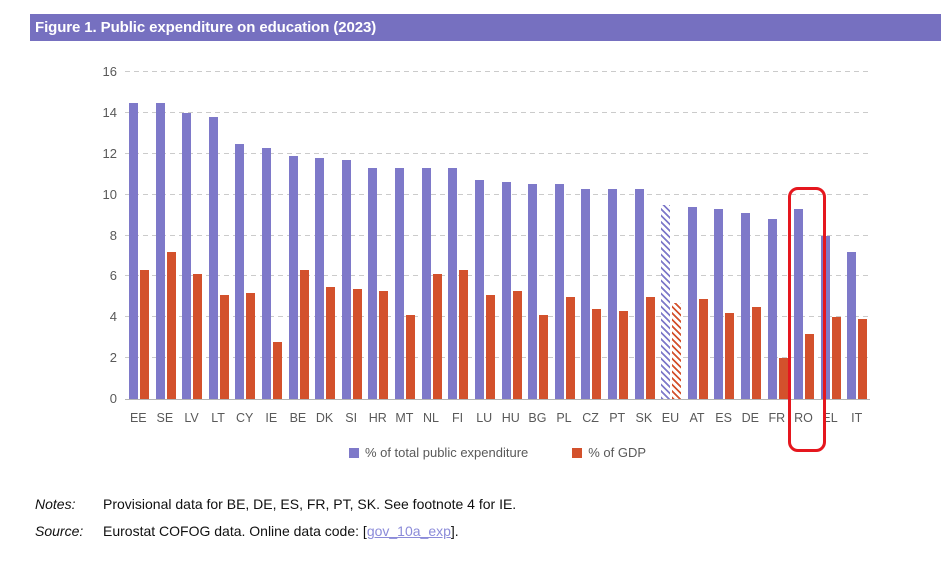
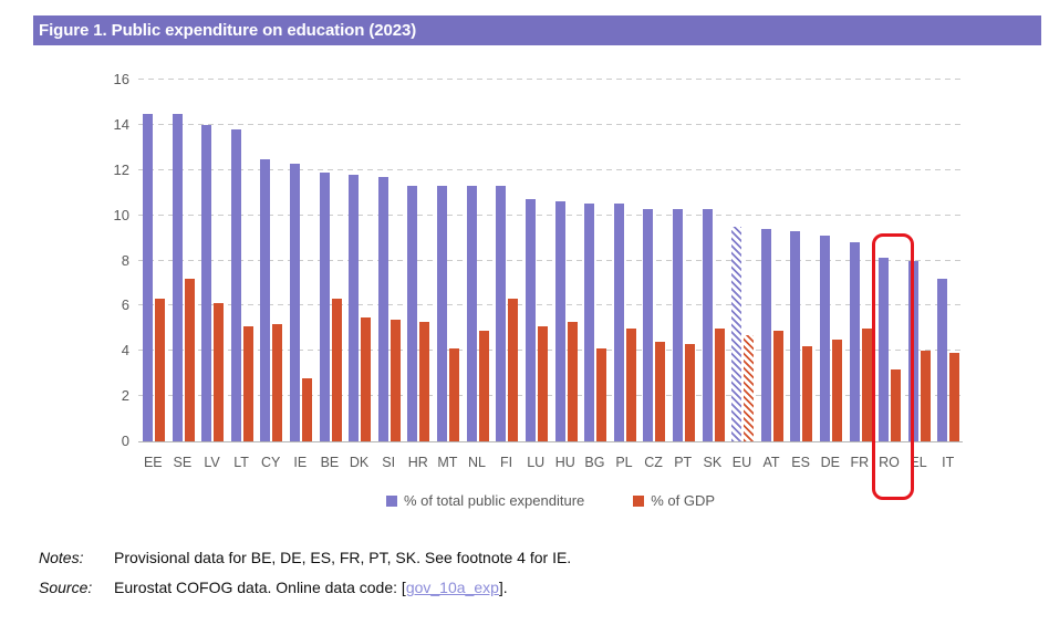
% of GDP/NL: 6.1 -> 4.9
% of GDP/FR: 2.0 -> 5.0
% of total public expenditure/RO: 9.3 -> 8.1
